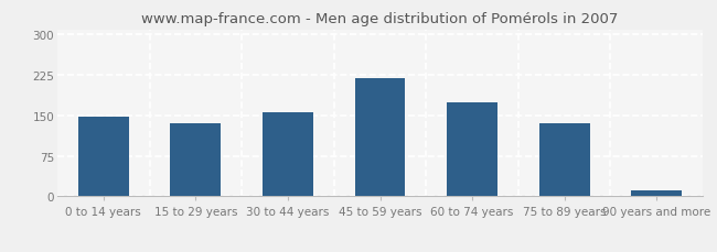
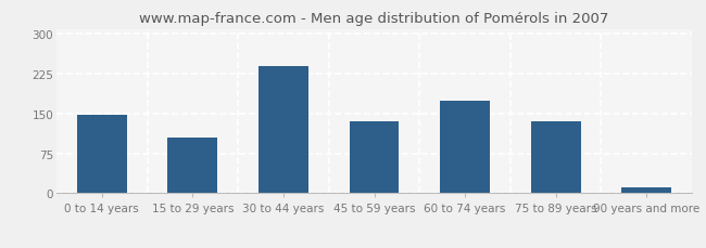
15 to 29 years: 135 -> 105
30 to 44 years: 157 -> 240
45 to 59 years: 220 -> 135
